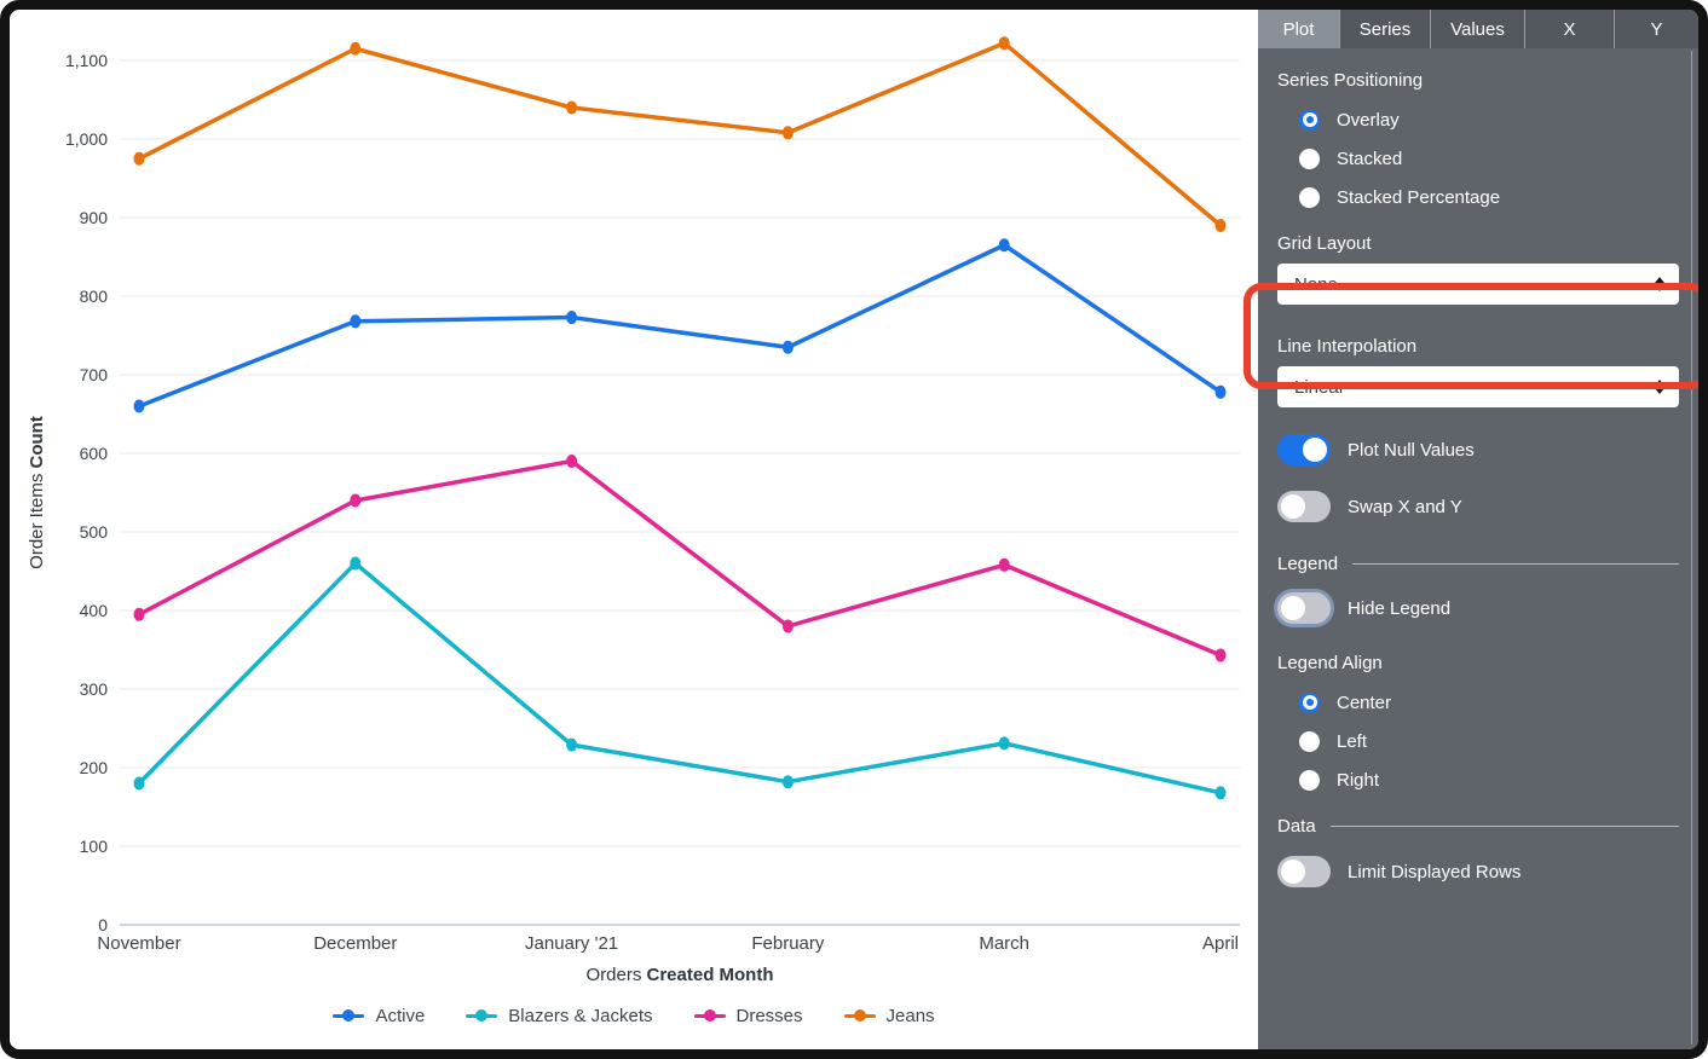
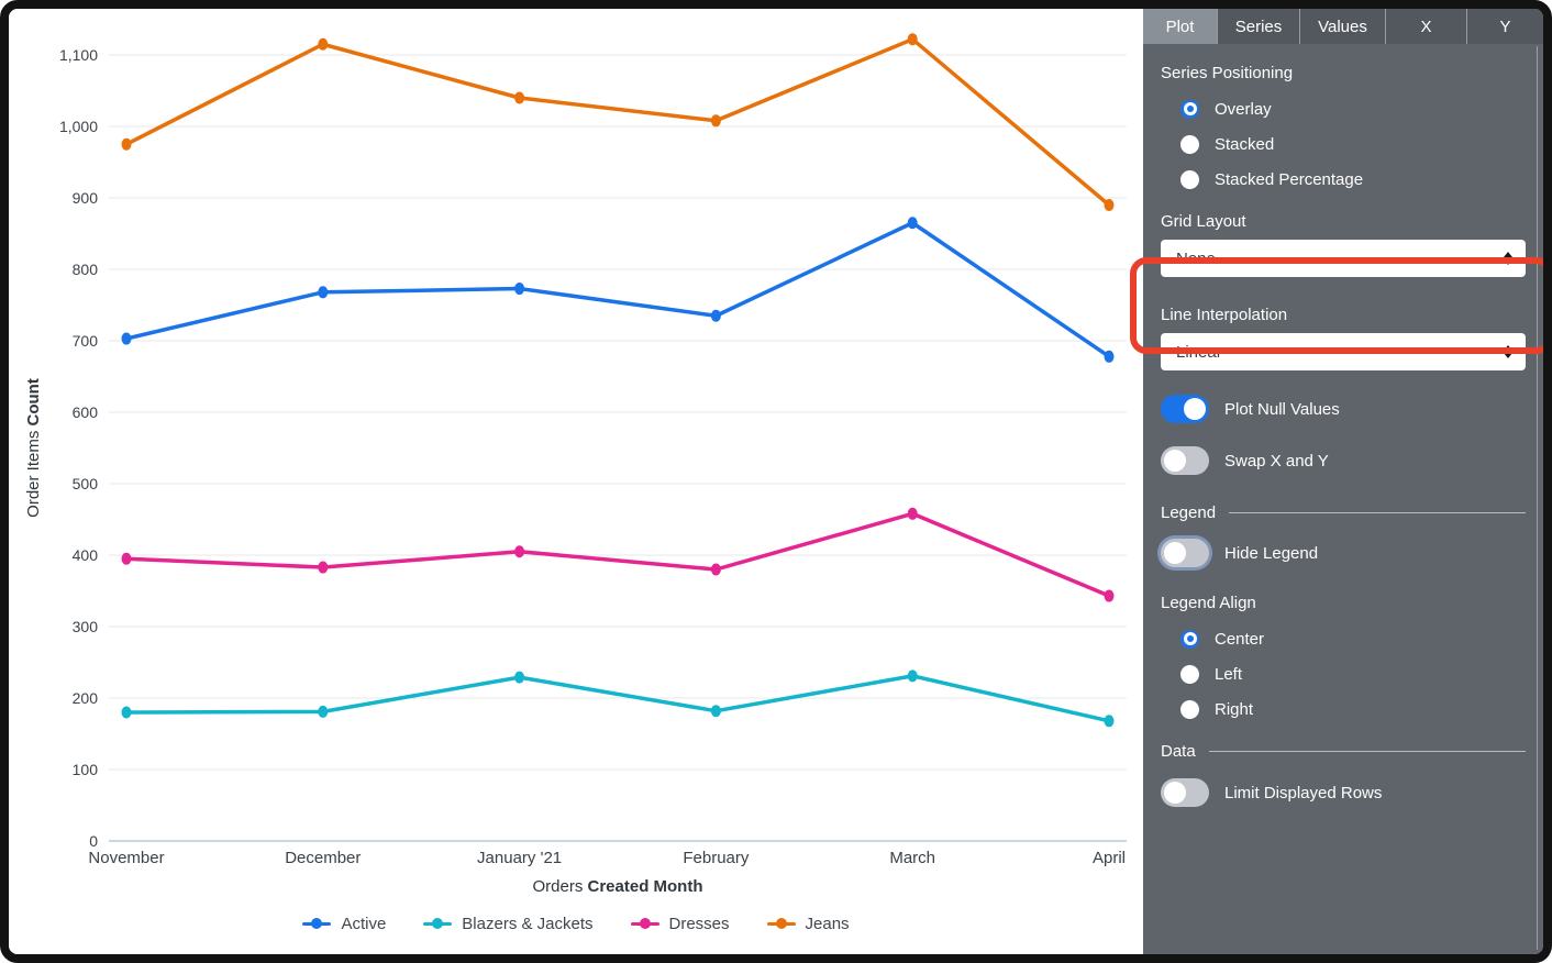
Active/November: 660 -> 700
Blazers & Jackets/December: 460 -> 180
Dresses/December: 540 -> 380
Dresses/January '21: 590 -> 400
